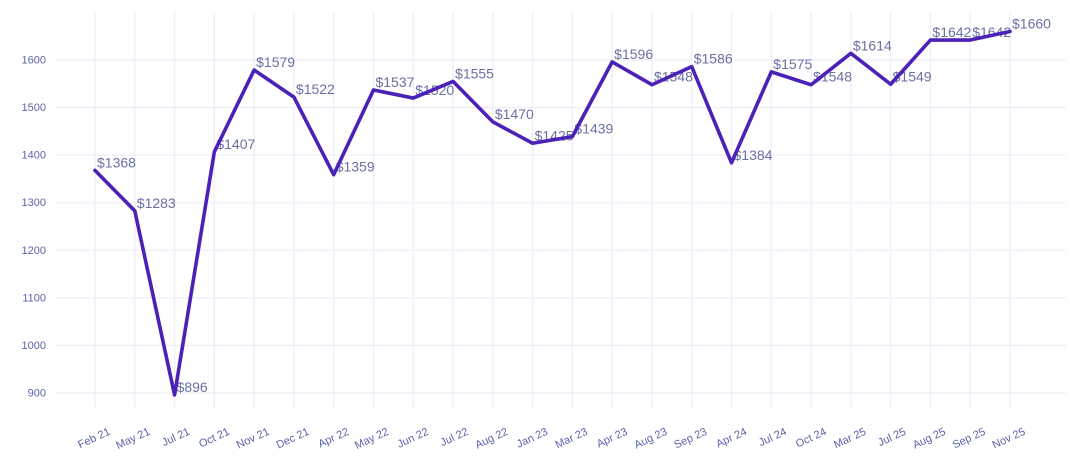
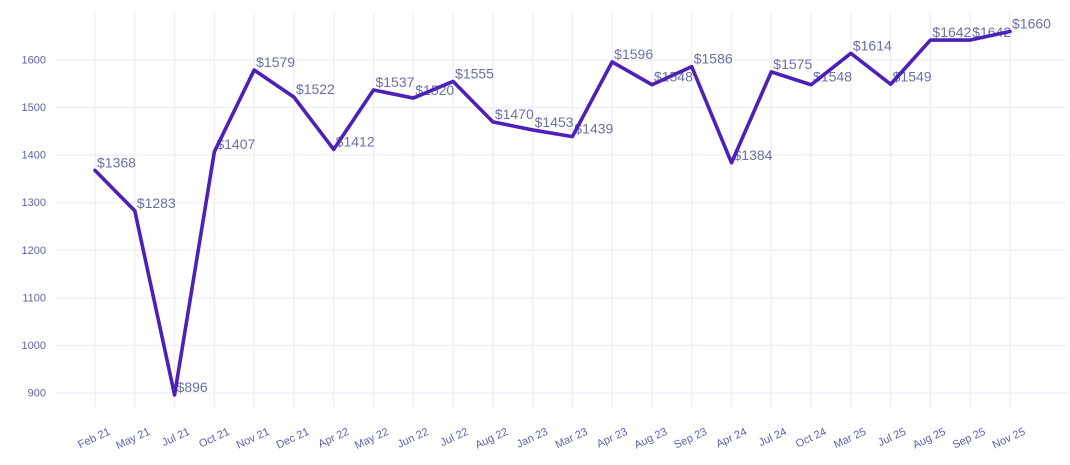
Apr 22: $1359 -> $1412
Jan 23: $1425 -> $1453
